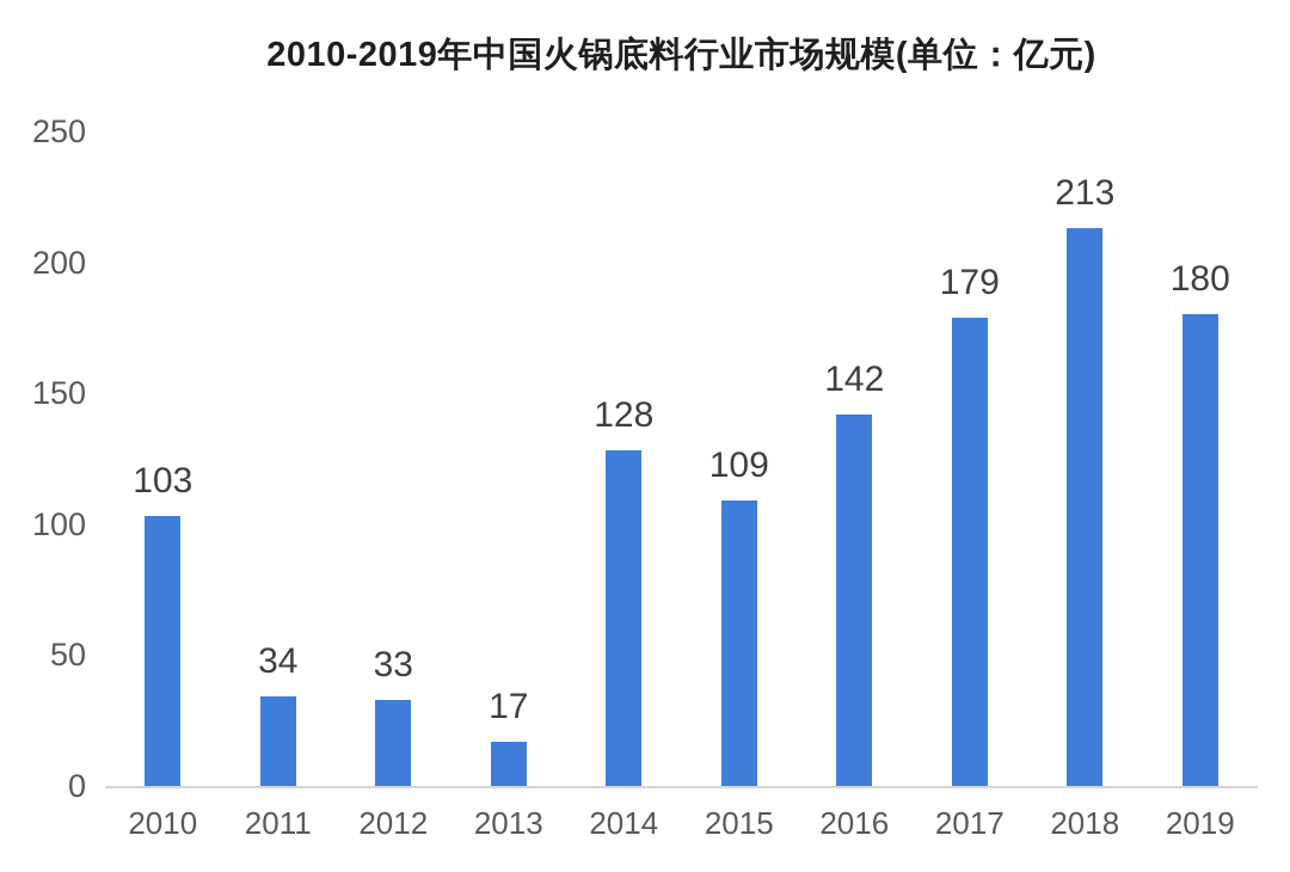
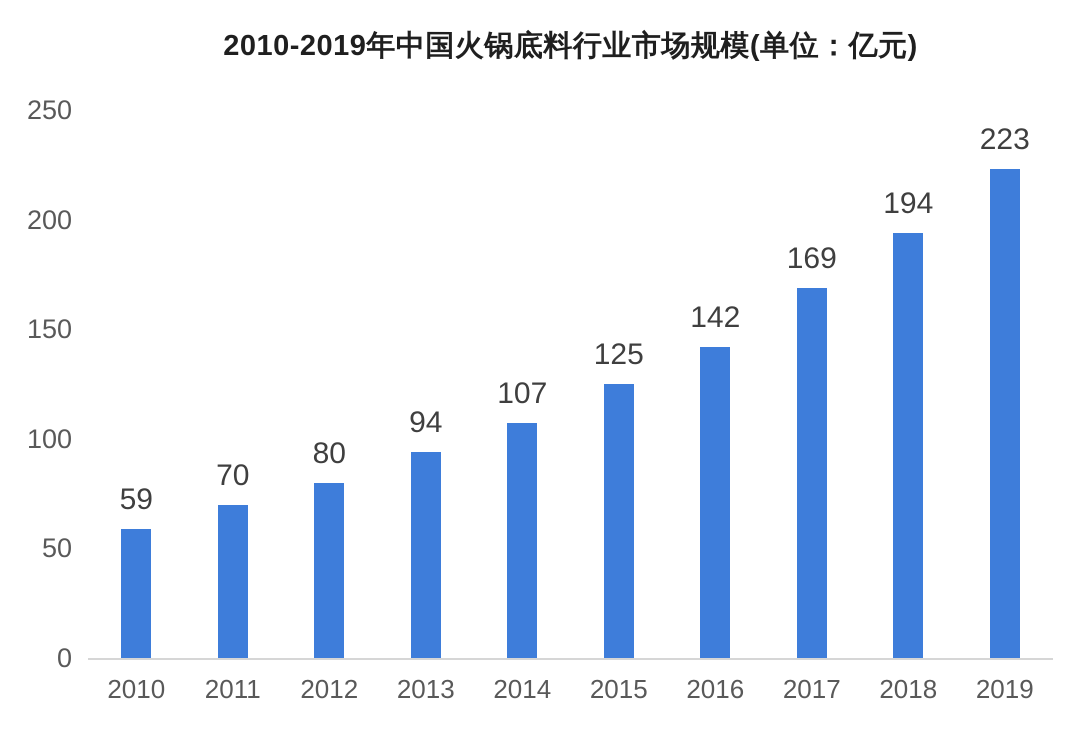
2010: 103 -> 59
2011: 34 -> 70
2012: 33 -> 80
2013: 17 -> 94
2014: 128 -> 107
2015: 109 -> 125
2017: 179 -> 169
2018: 213 -> 194
2019: 180 -> 223
